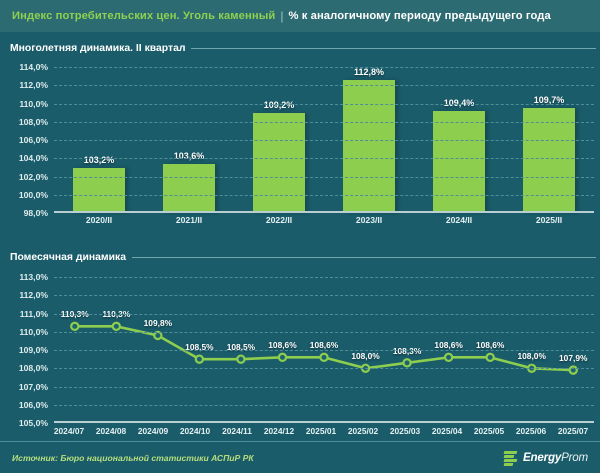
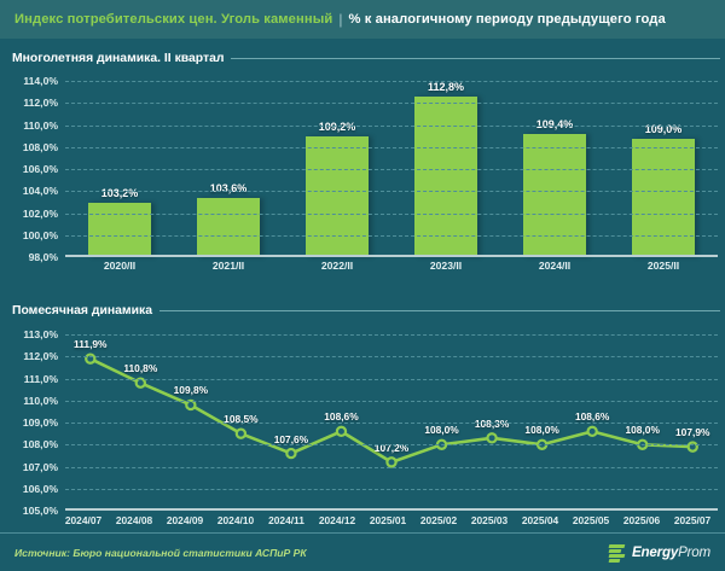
Многолетняя динамика. II квартал/2025/II: 109,7% -> 109,0%
Помесячная динамика/2024/07: 110,3% -> 111,9%
Помесячная динамика/2024/08: 110,3% -> 110,8%
Помесячная динамика/2024/11: 108,5% -> 107,6%
Помесячная динамика/2025/01: 108,6% -> 107,2%
Помесячная динамика/2025/04: 108,6% -> 108,0%
